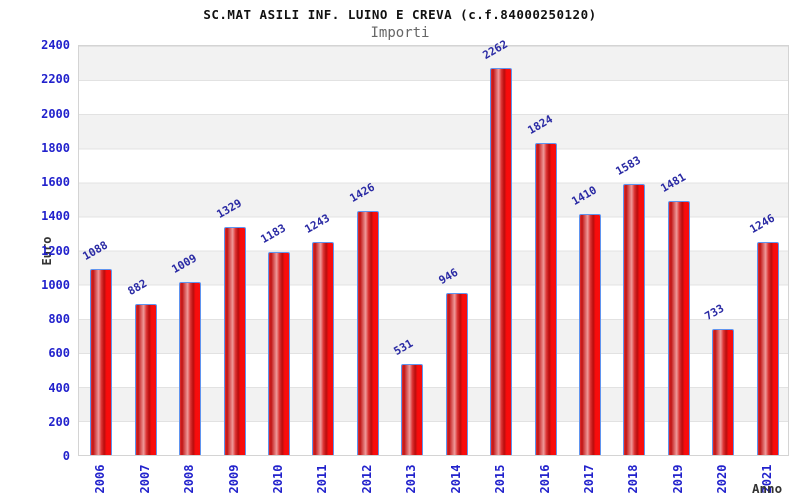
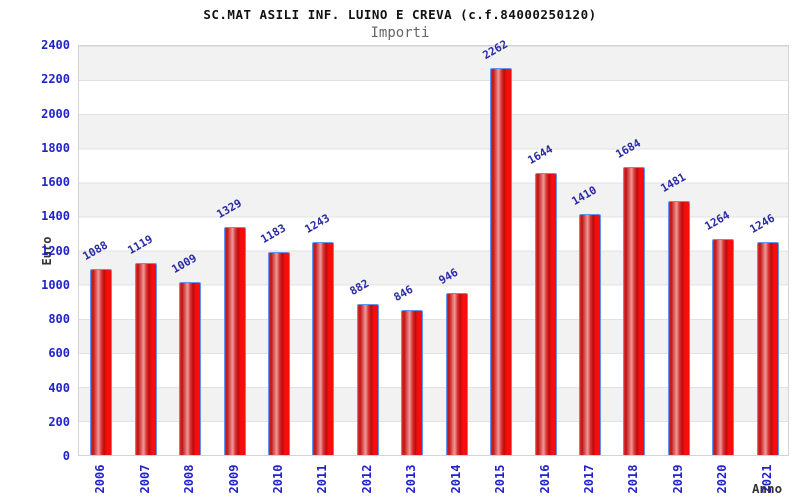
2007: 882 -> 1119
2012: 1426 -> 882
2013: 531 -> 846
2016: 1824 -> 1644
2018: 1583 -> 1684
2020: 733 -> 1264
